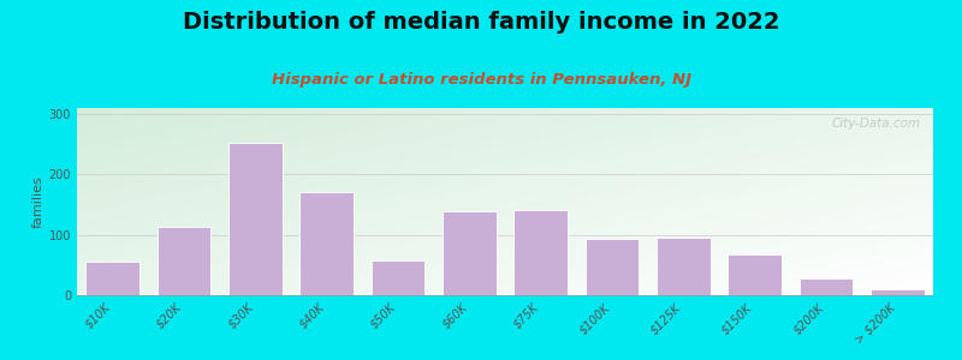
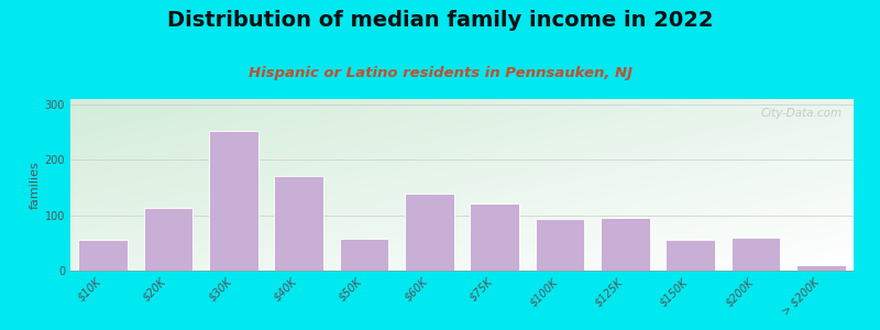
$75K: 142 -> 122
$150K: 68 -> 55
$200K: 28 -> 60
